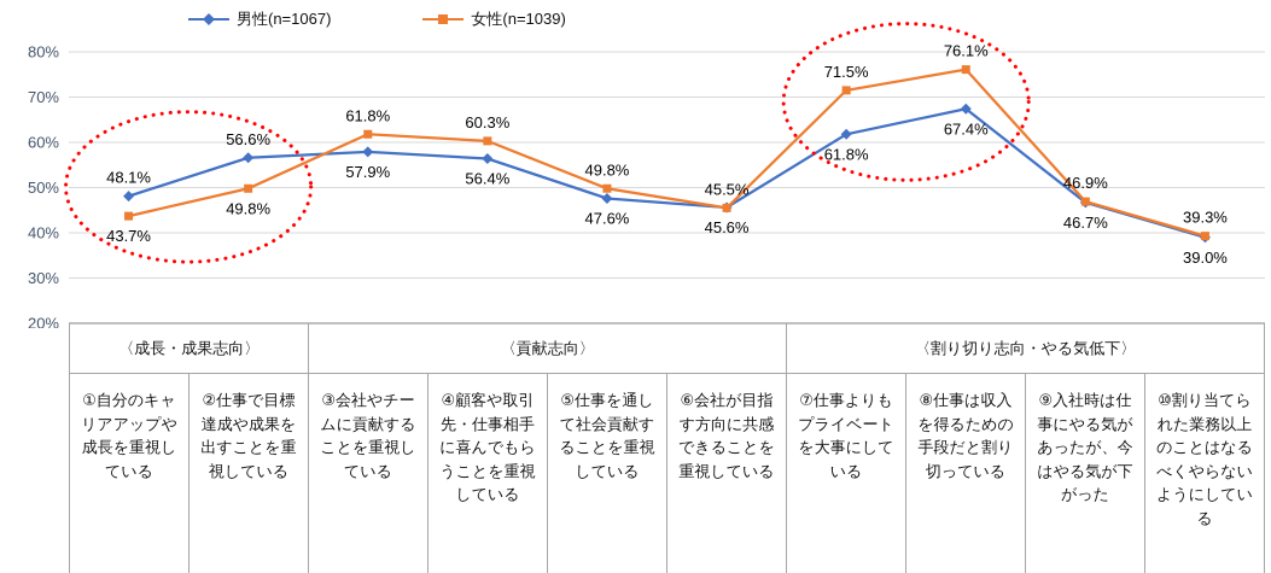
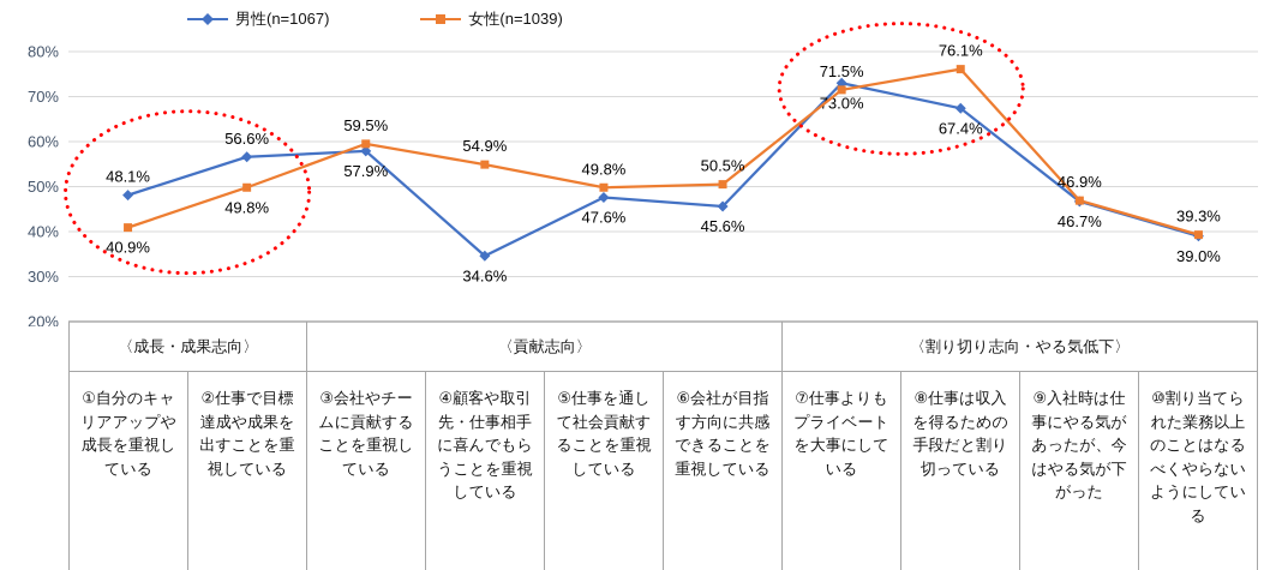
女性(n=1039)/①自分のキャリアアップや成長を重視している: 43.7% -> 40.9%
女性(n=1039)/③会社やチームに貢献することを重視している: 61.8% -> 59.5%
男性(n=1067)/④顧客や取引先・仕事相手に喜んでもらうことを重視している: 56.4% -> 34.6%
女性(n=1039)/④顧客や取引先・仕事相手に喜んでもらうことを重視している: 60.3% -> 54.9%
女性(n=1039)/⑥会社が目指す方向に共感できることを重視している: 45.5% -> 50.5%
男性(n=1067)/⑦仕事よりもプライベートを大事にしている: 61.8% -> 73.0%
